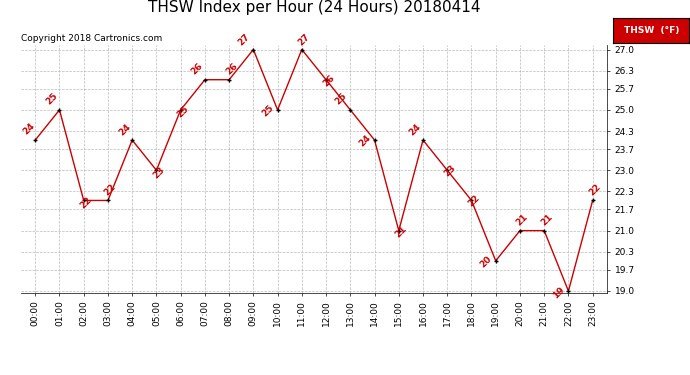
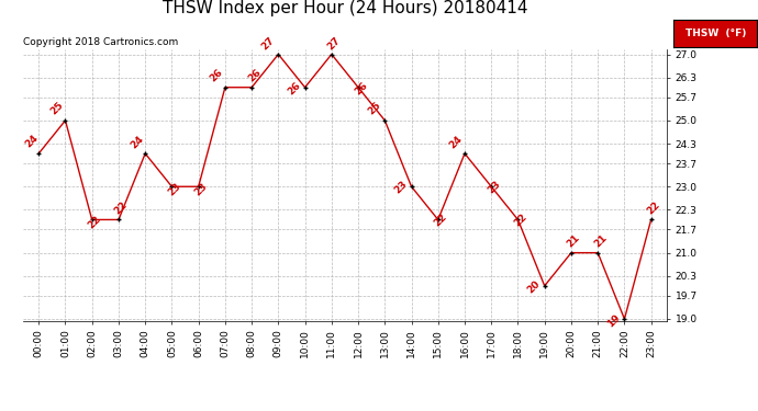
06:00: 25 -> 23
10:00: 25 -> 26
14:00: 24 -> 23
15:00: 21 -> 22
